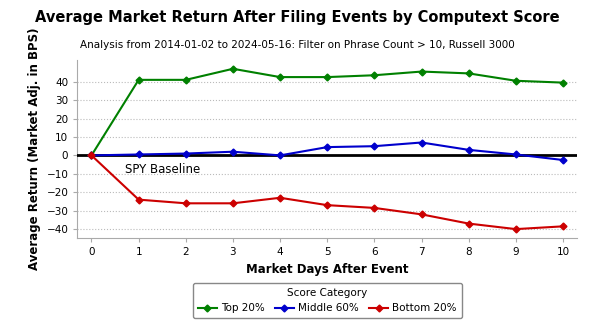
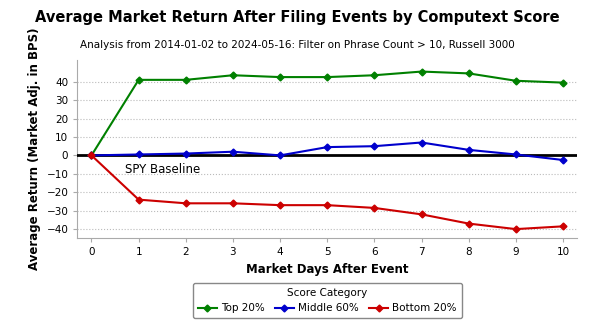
Top 20%/3: 47 -> 44
Bottom 20%/4: -23 -> -27
